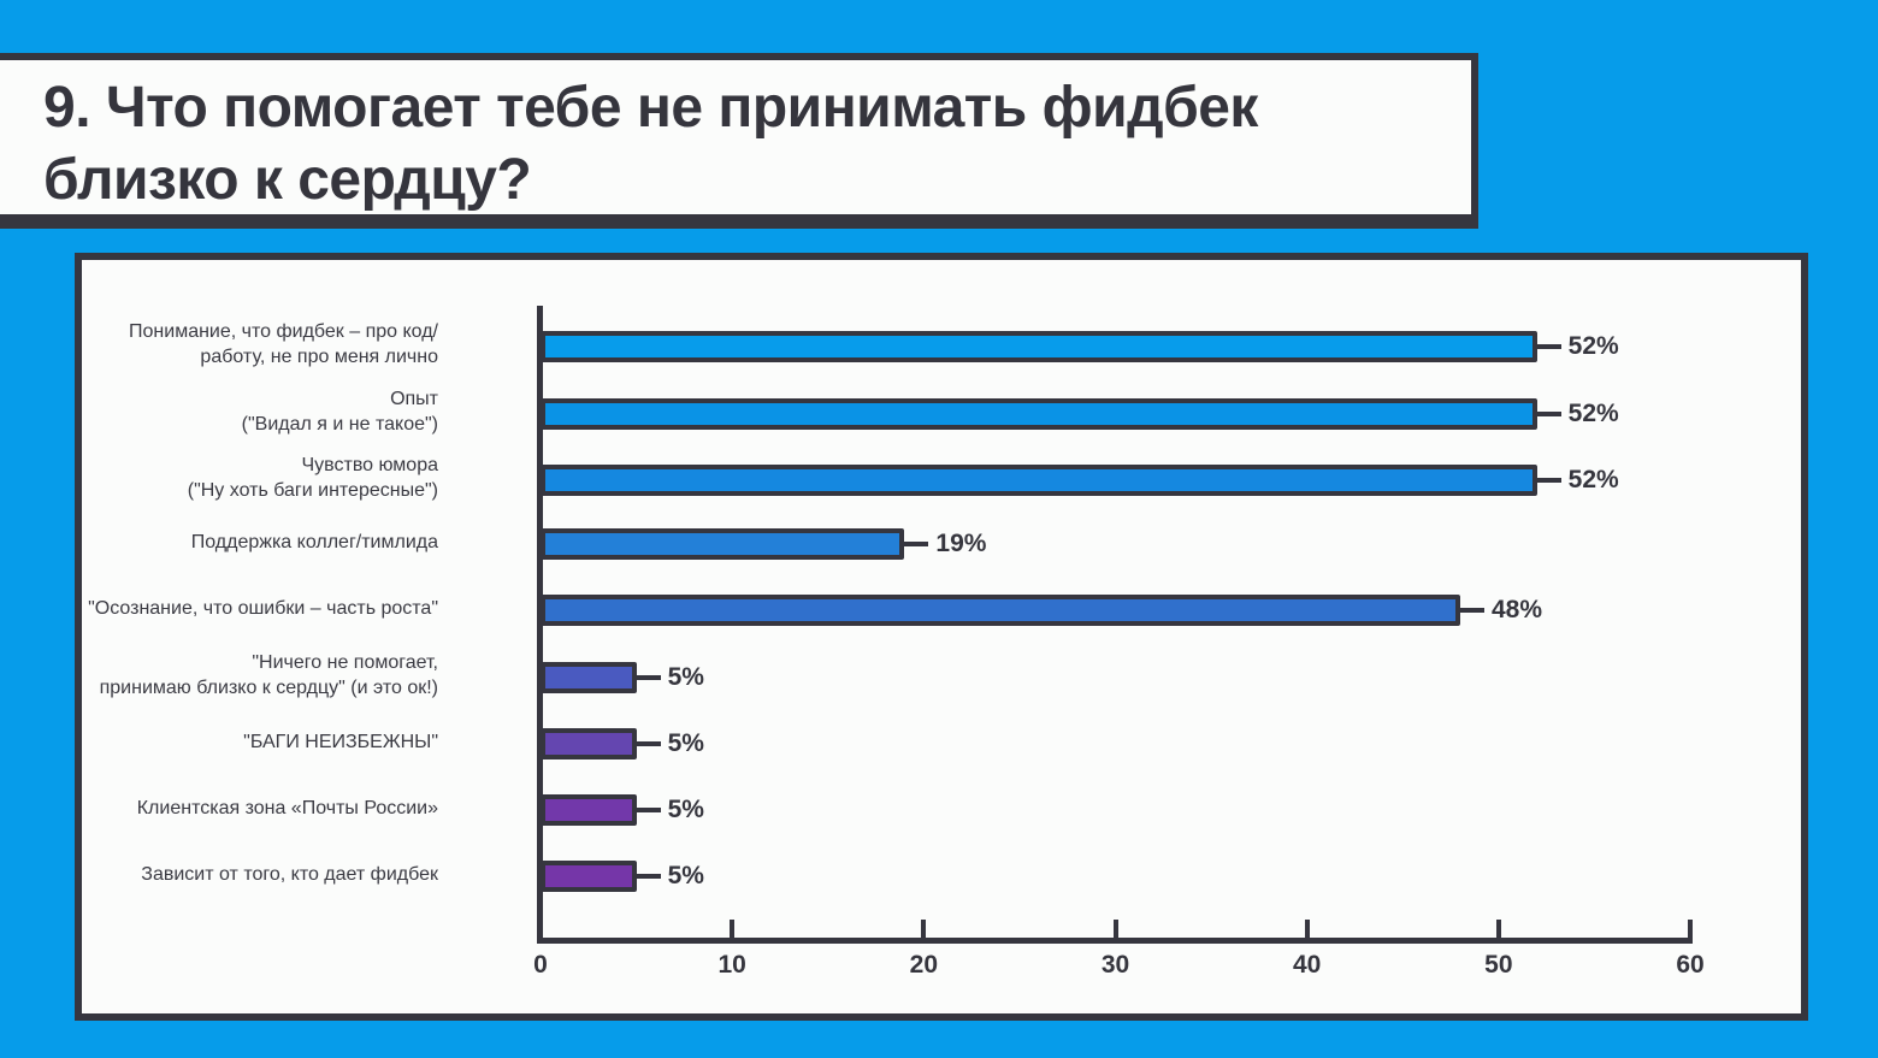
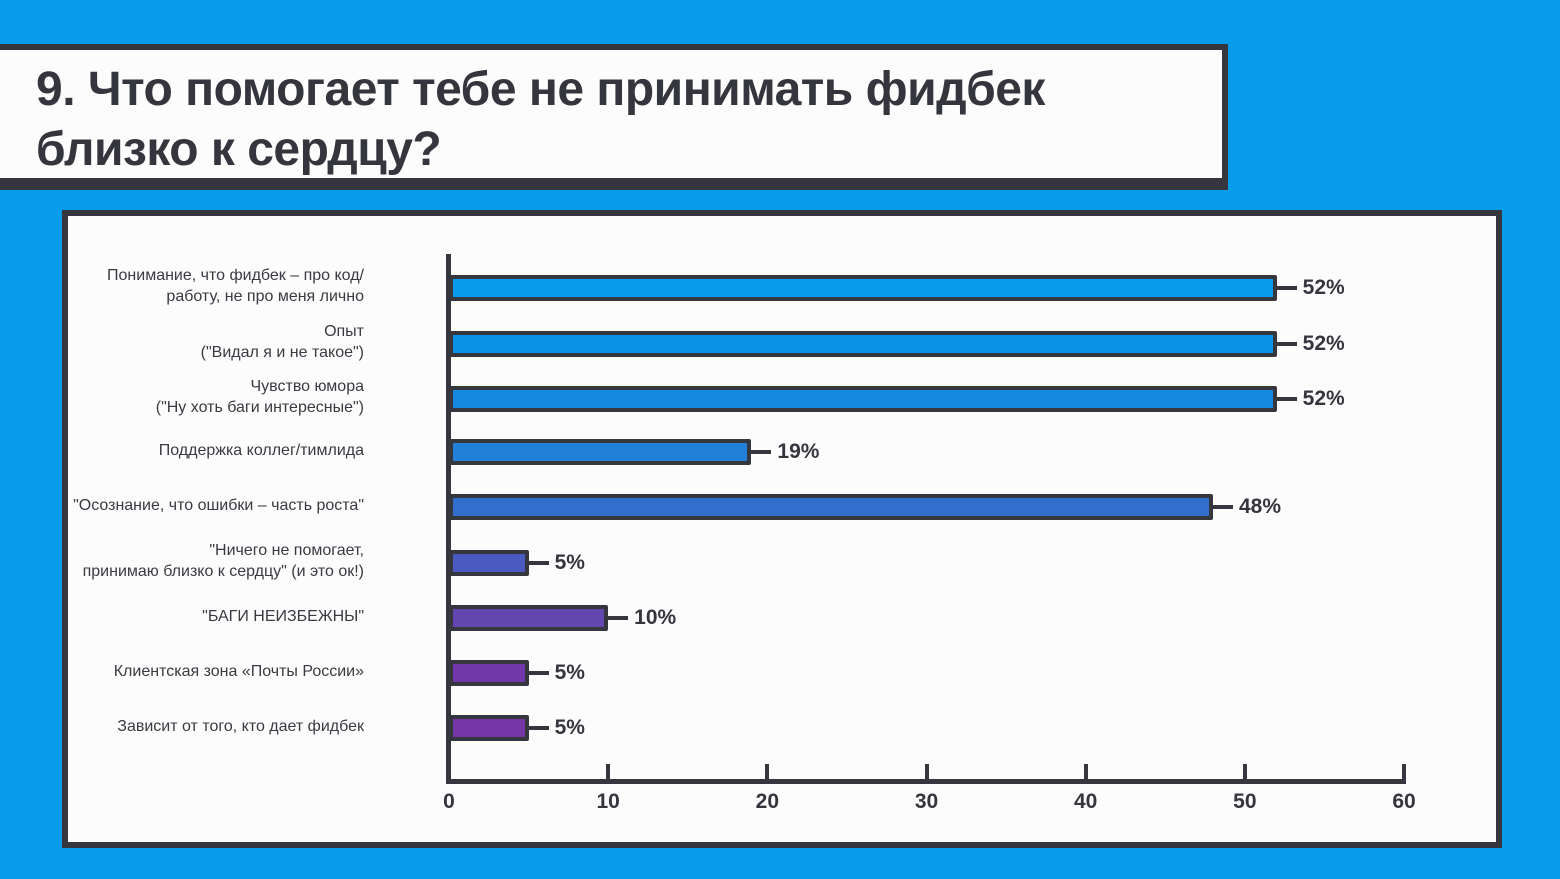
"БАГИ НЕИЗБЕЖНЫ": 5% -> 10%
